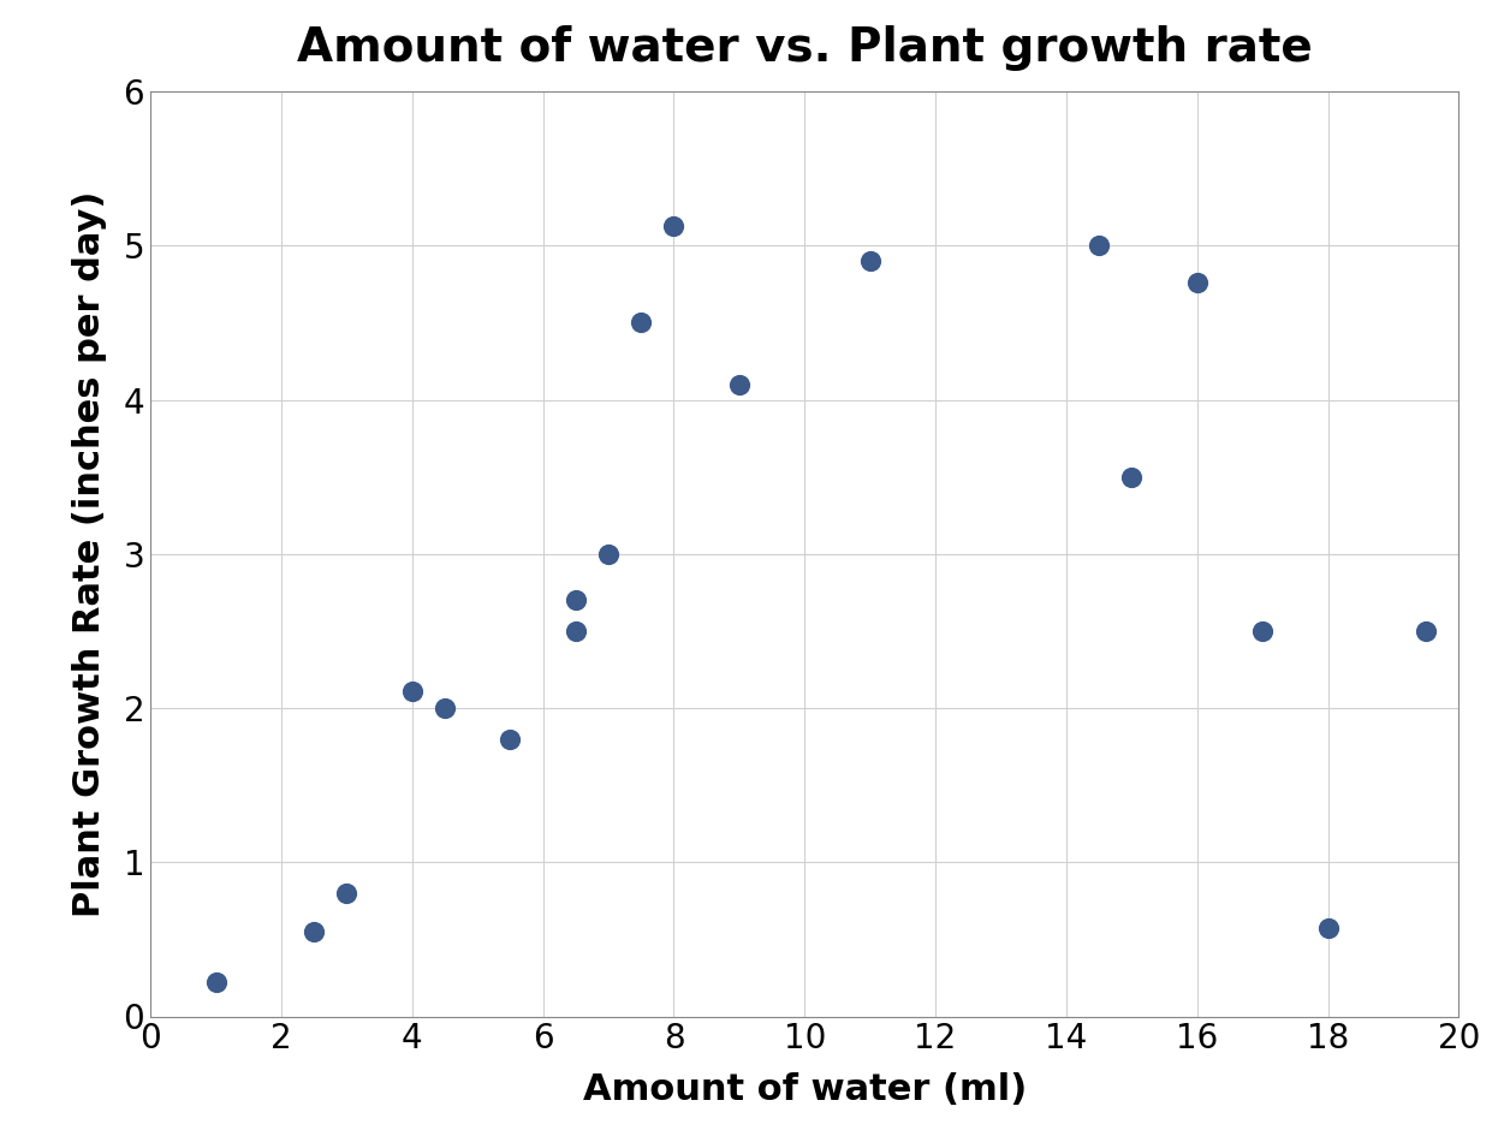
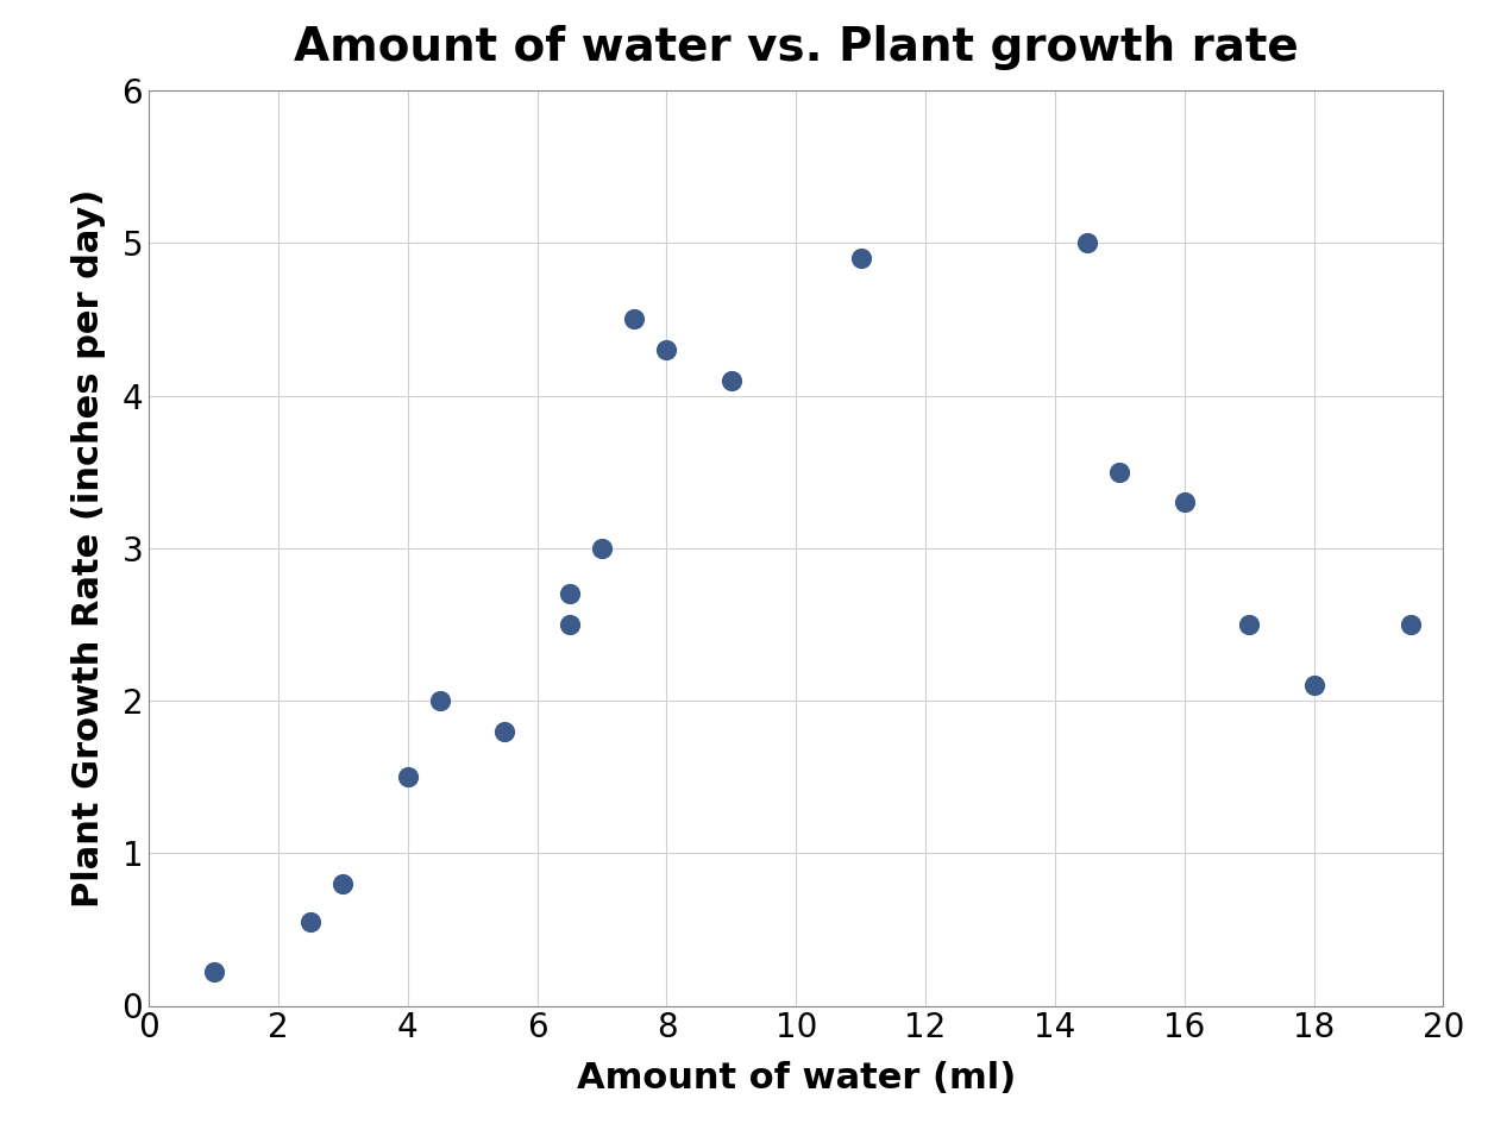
4: 2.11 -> 1.50
8: 5.13 -> 4.30
16: 4.76 -> 3.30
18: 0.57 -> 2.10
